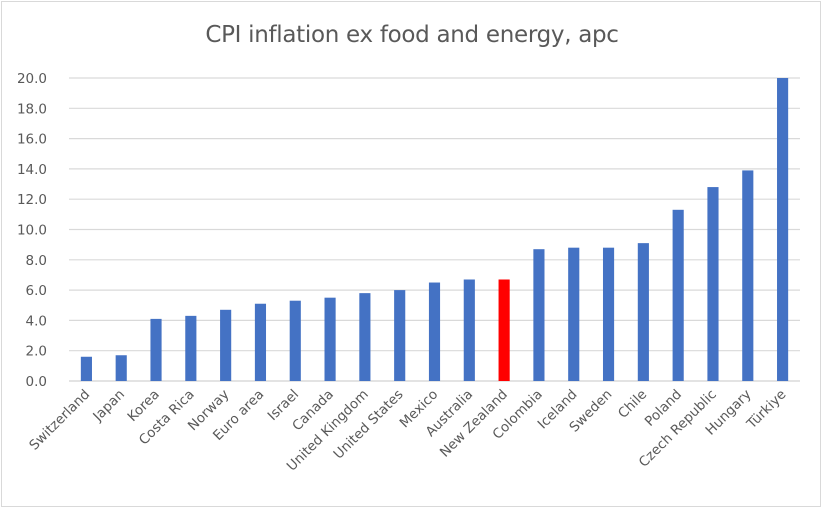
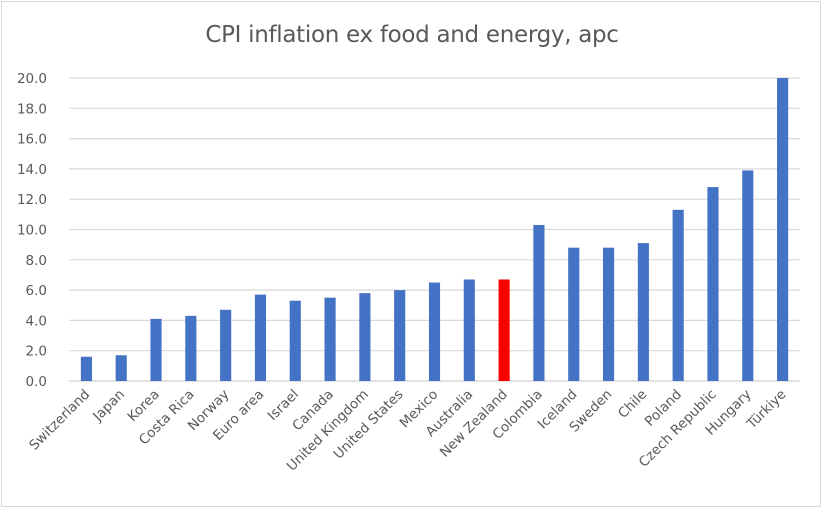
Euro area: 5.1 -> 5.7
Colombia: 8.7 -> 10.3
